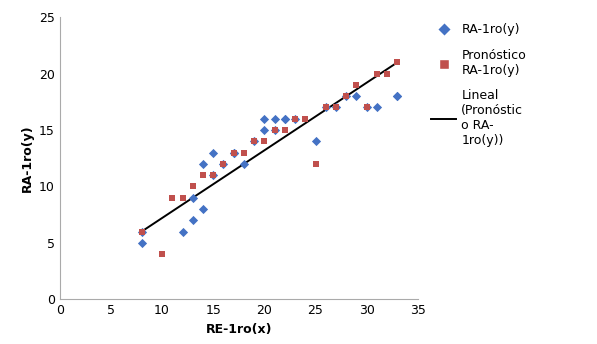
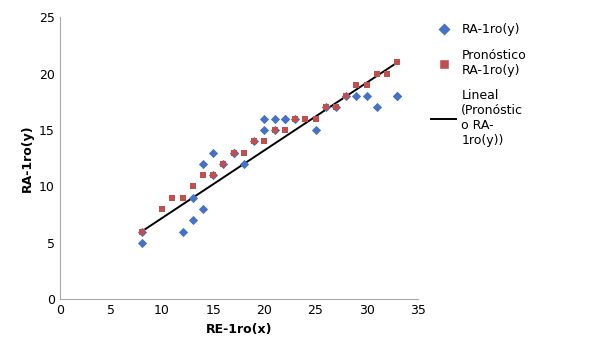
Pronóstico RA-1ro(y)/10: 4 -> 8
RA-1ro(y)/25: 14 -> 15
Pronóstico RA-1ro(y)/25: 12 -> 16
RA-1ro(y)/30: 17 -> 18
Pronóstico RA-1ro(y)/30: 17 -> 19
